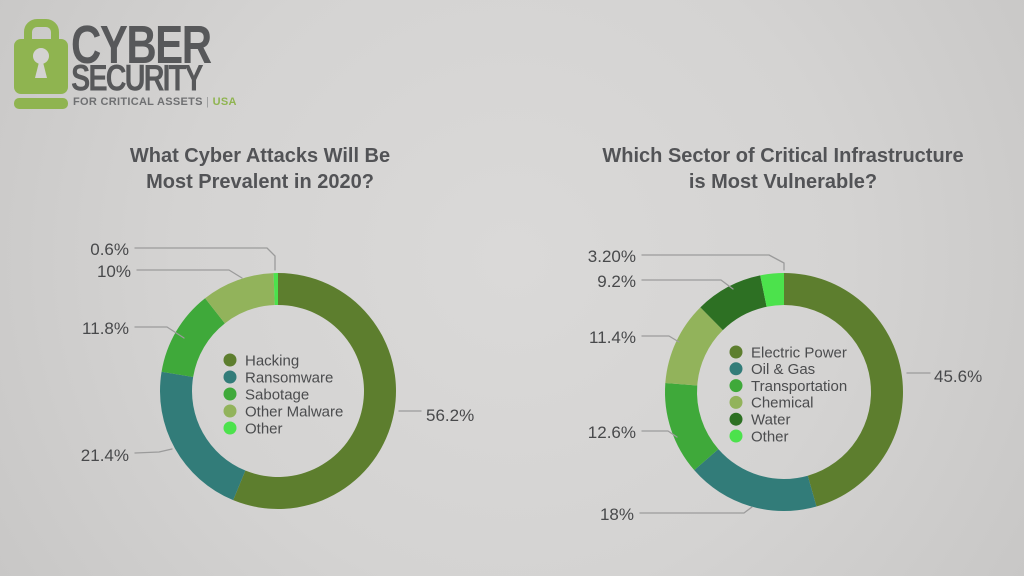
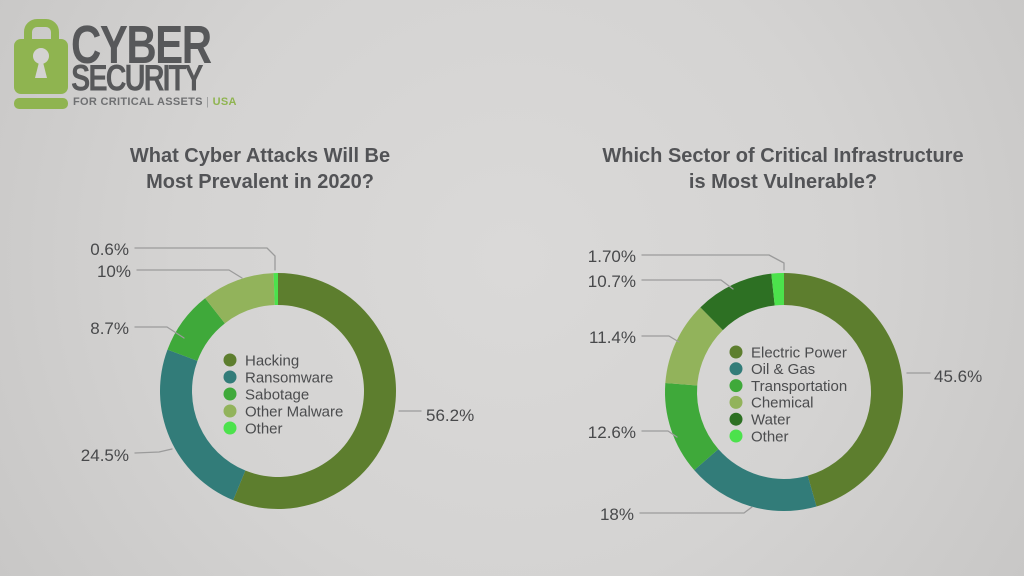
What Cyber Attacks Will Be Most Prevalent in 2020?/Ransomware: 21.4% -> 24.5%
What Cyber Attacks Will Be Most Prevalent in 2020?/Sabotage: 11.8% -> 8.7%
Which Sector of Critical Infrastructure is Most Vulnerable?/Water: 9.2% -> 10.7%
Which Sector of Critical Infrastructure is Most Vulnerable?/Other: 3.20% -> 1.70%
